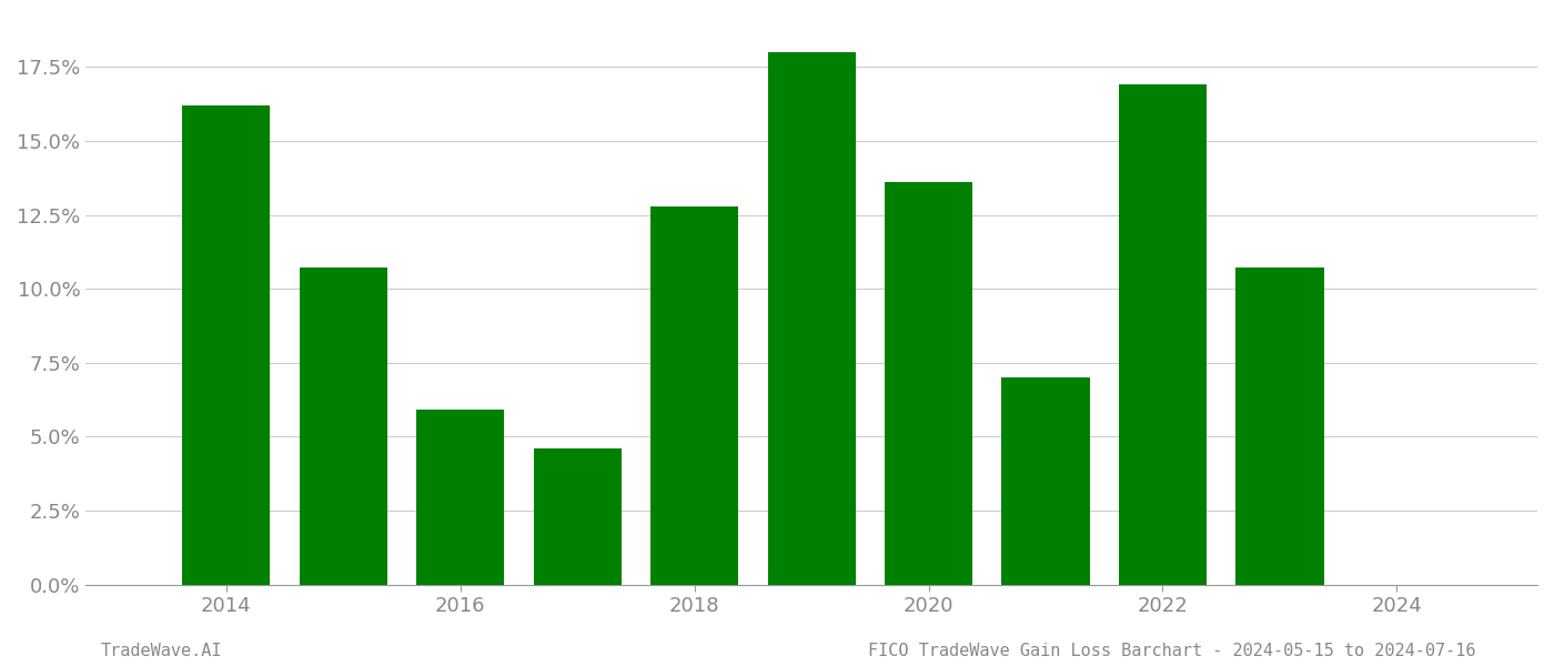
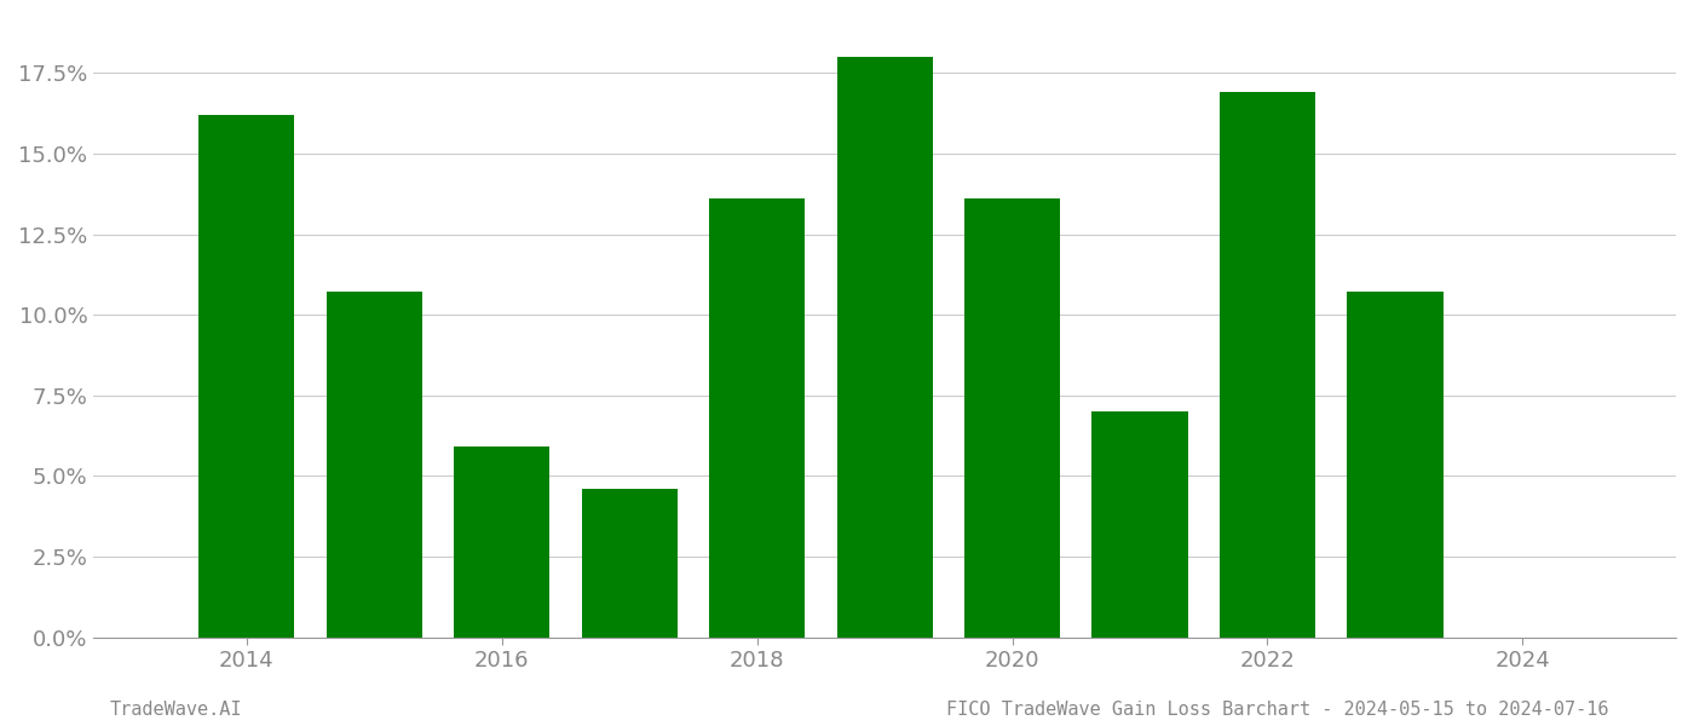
2018: 12.8% -> 13.6%
